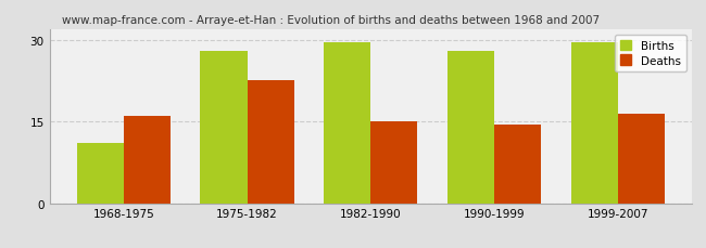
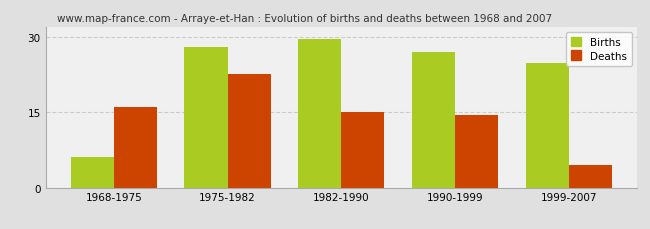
Births/1968-1975: 11.0 -> 6.0
Births/1990-1999: 28.0 -> 27.0
Births/1999-2007: 29.5 -> 24.8
Deaths/1999-2007: 16.5 -> 4.4
